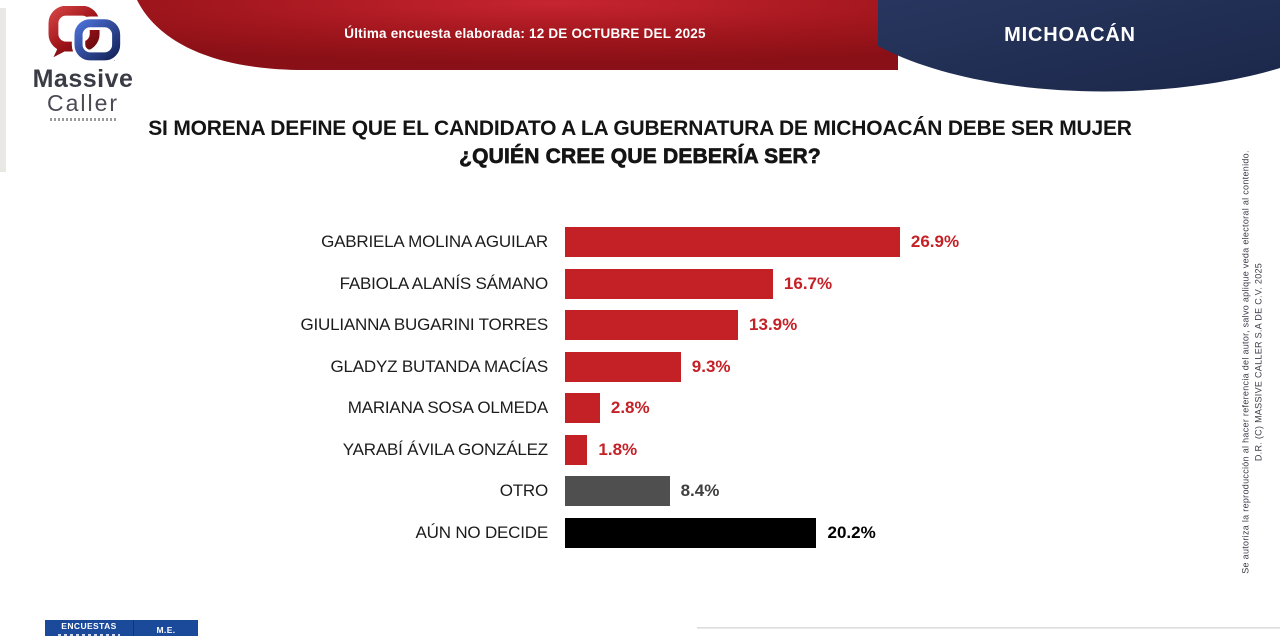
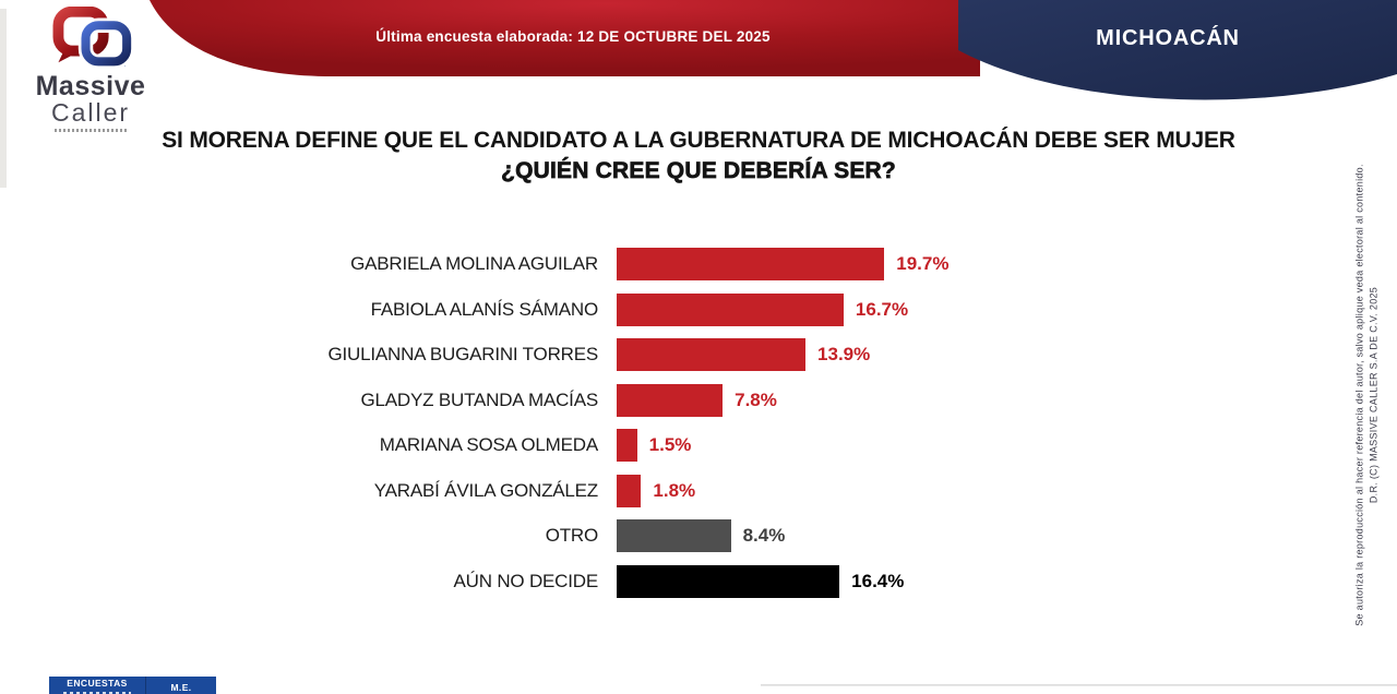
GABRIELA MOLINA AGUILAR: 26.9% -> 19.7%
GLADYZ BUTANDA MACÍAS: 9.3% -> 7.8%
MARIANA SOSA OLMEDA: 2.8% -> 1.5%
AÚN NO DECIDE: 20.2% -> 16.4%
